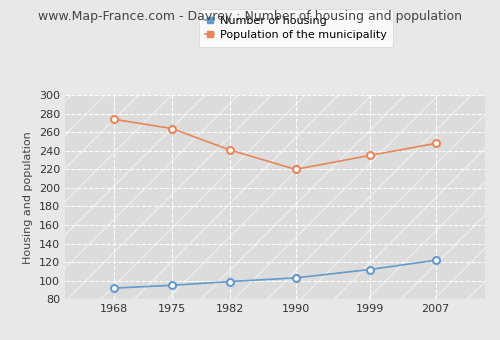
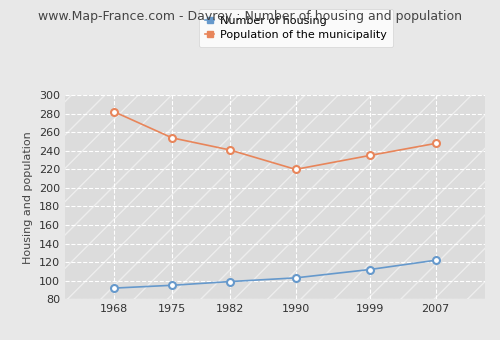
Population of the municipality/1968: 274 -> 282
Population of the municipality/1975: 264 -> 254
